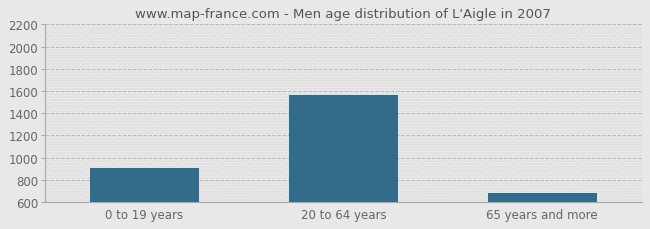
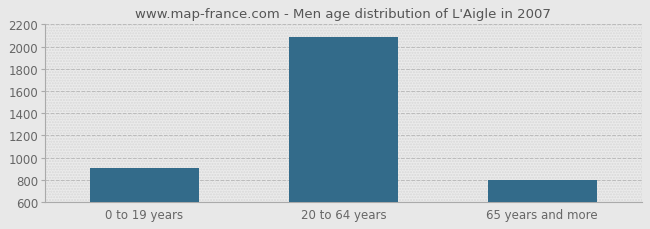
20 to 64 years: 1560 -> 2090
65 years and more: 680 -> 800
